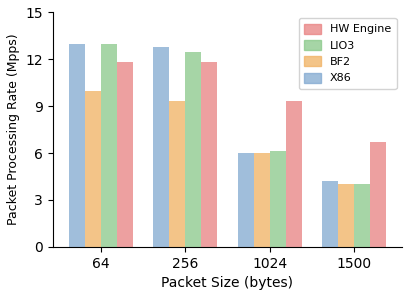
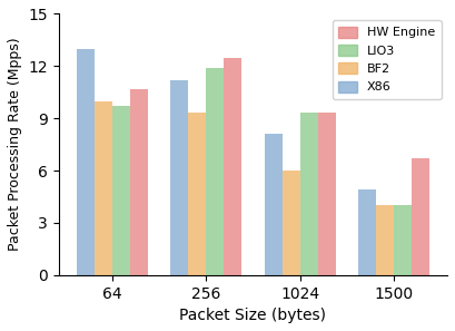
LIO3/64: 13.0 -> 9.7
HW Engine/64: 11.8 -> 10.7
X86/256: 12.8 -> 11.2
LIO3/256: 12.5 -> 11.9
HW Engine/256: 11.8 -> 12.5
X86/1024: 6.0 -> 8.1
LIO3/1024: 6.1 -> 9.3
X86/1500: 4.2 -> 4.9
